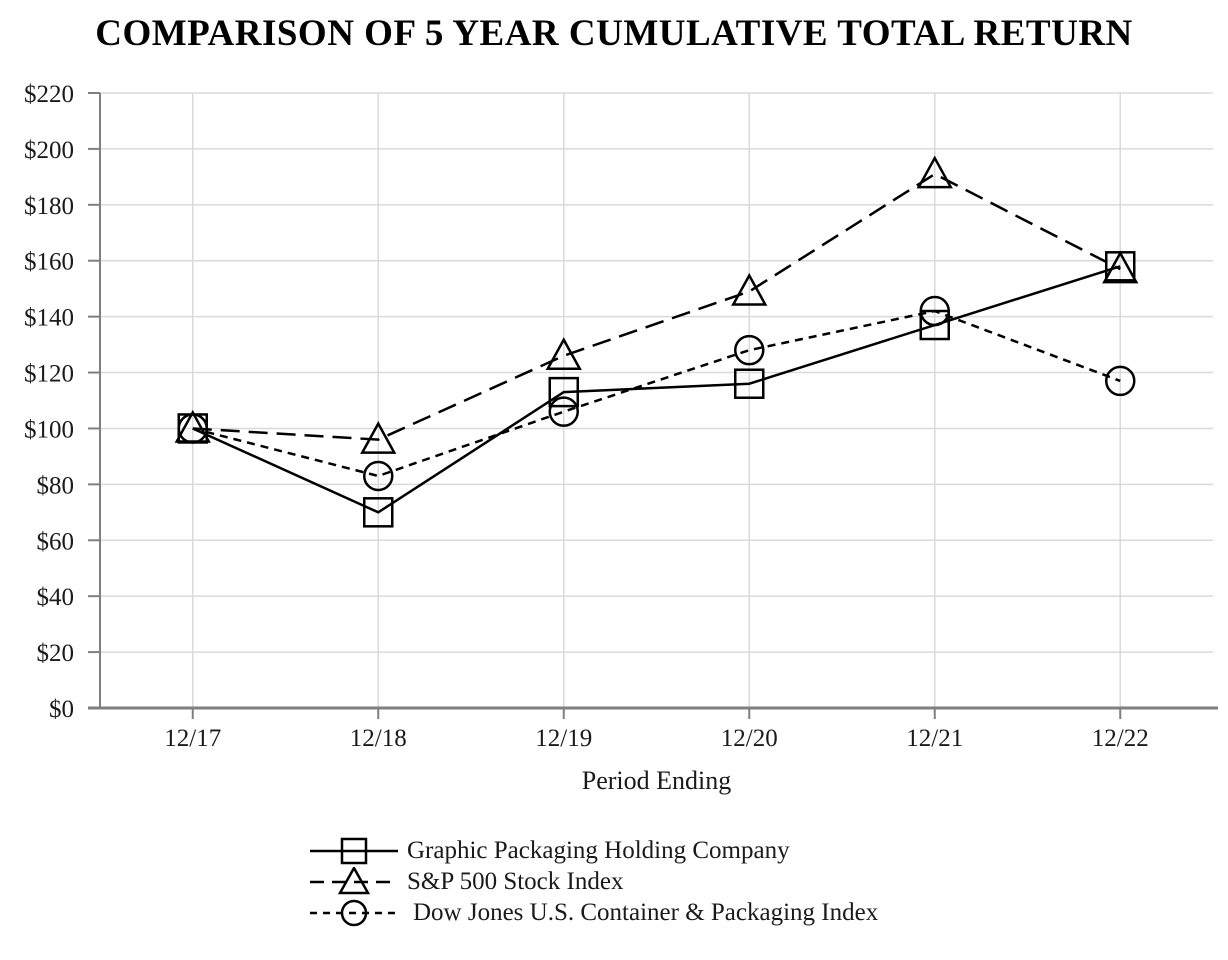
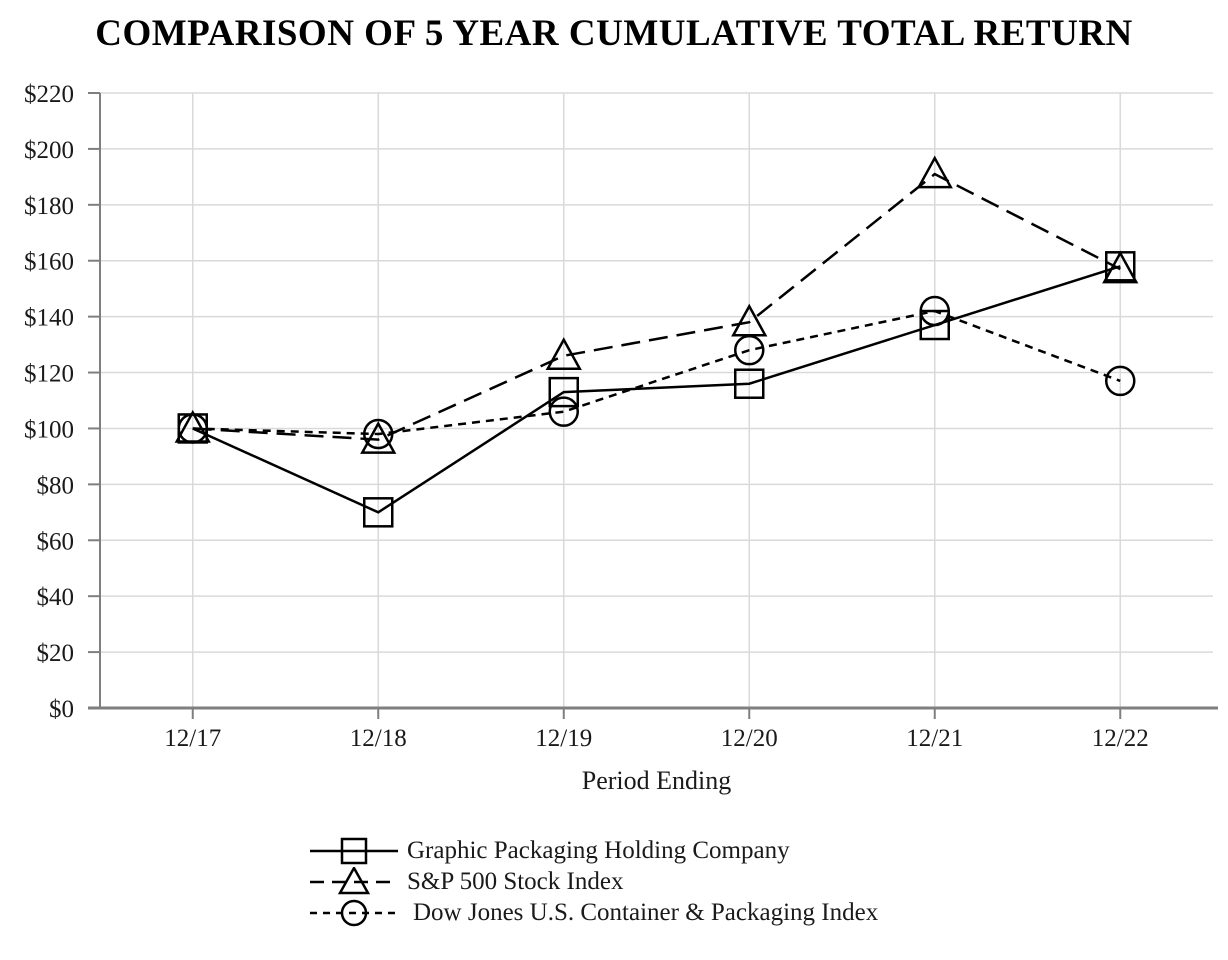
Dow Jones U.S. Container & Packaging Index/12/18: $83 -> $98
S&P 500 Stock Index/12/20: $149 -> $138
